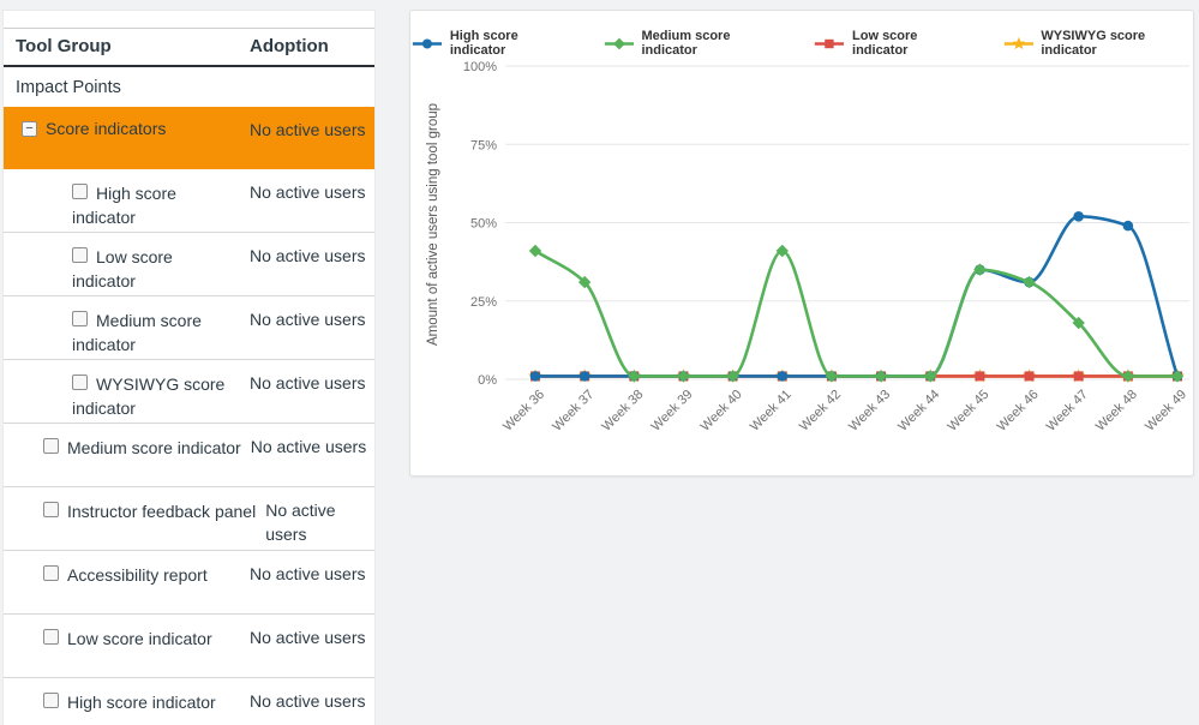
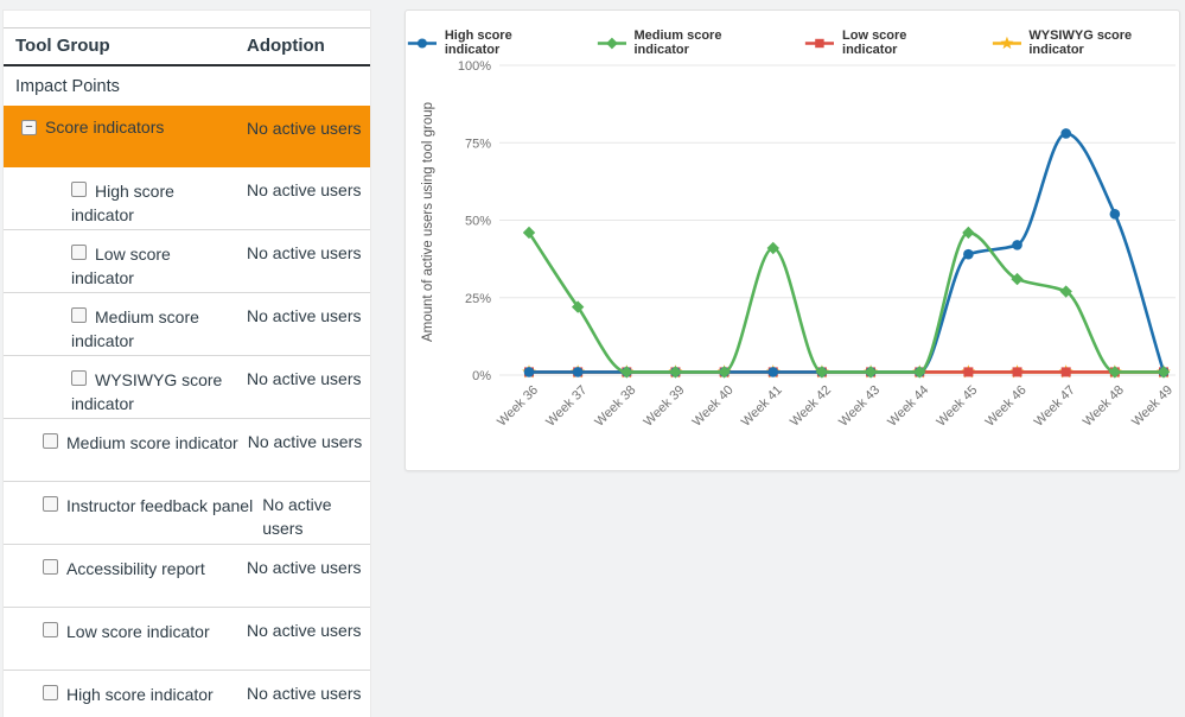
Medium score indicator/Week 36: 41% -> 46%
Medium score indicator/Week 37: 31% -> 22%
High score indicator/Week 45: 35% -> 39%
Medium score indicator/Week 45: 35% -> 46%
High score indicator/Week 46: 31% -> 42%
High score indicator/Week 47: 52% -> 78%
Medium score indicator/Week 47: 18% -> 27%
High score indicator/Week 48: 49% -> 52%
